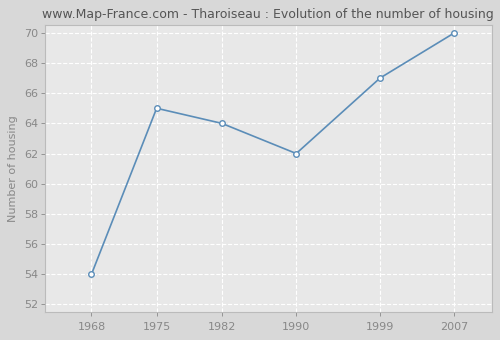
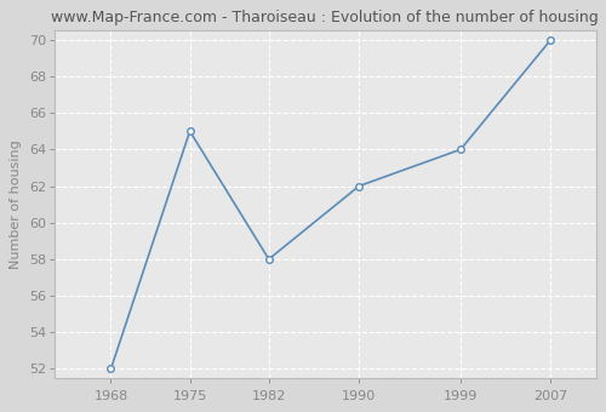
1968: 54 -> 52
1982: 64 -> 58
1999: 67 -> 64
